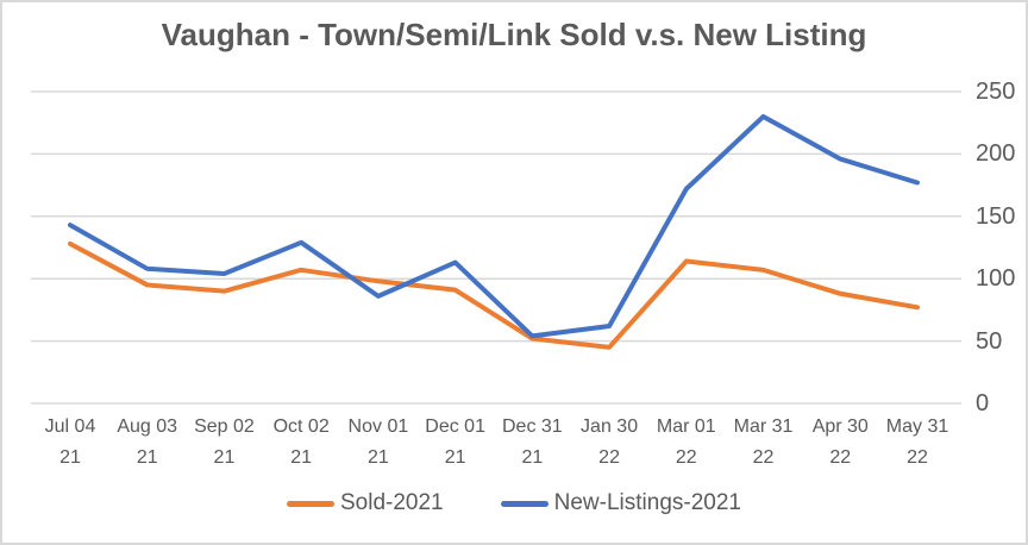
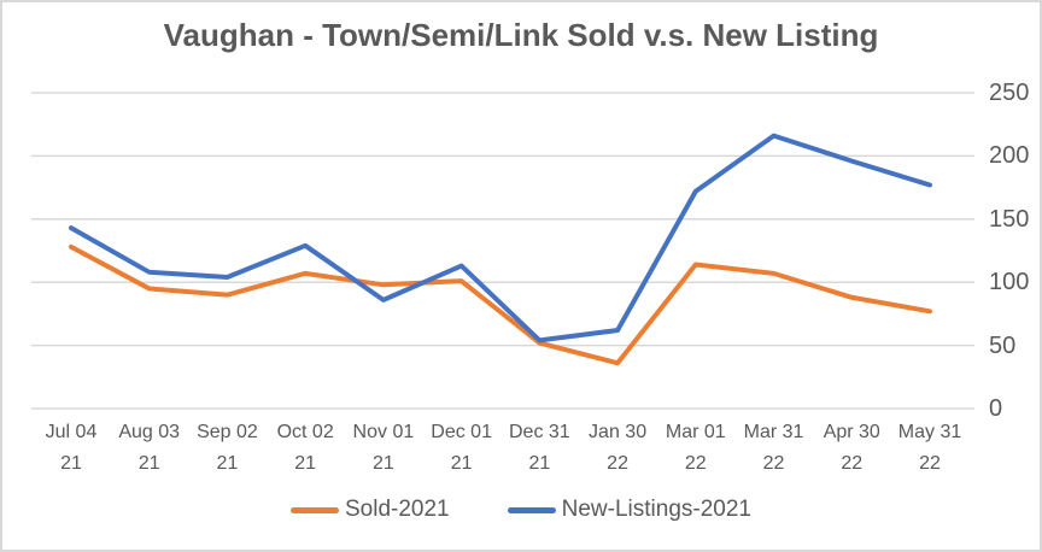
Sold-2021/Dec 01 21: 91 -> 101
Sold-2021/Jan 30 22: 45 -> 36
New-Listings-2021/Mar 31 22: 230 -> 216
